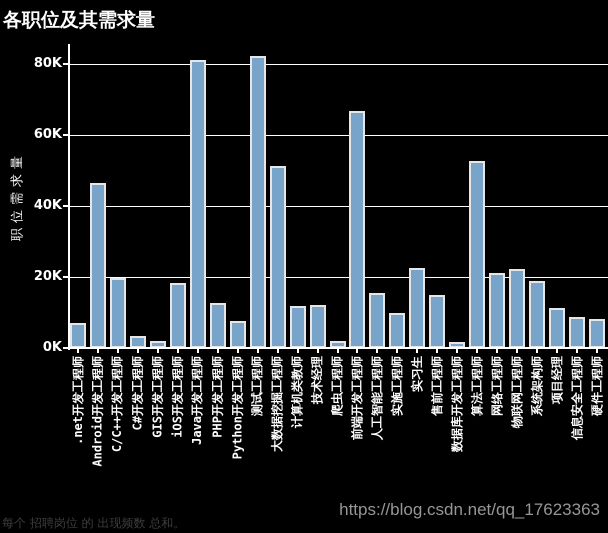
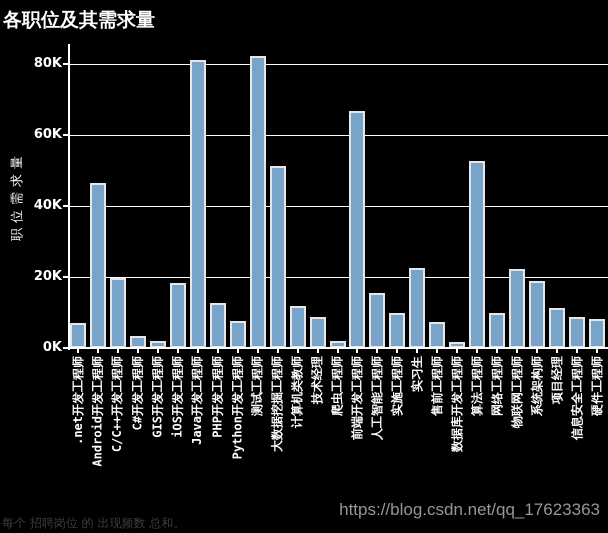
技术经理: 12K -> 9K
售前工程师: 15K -> 7K
网络工程师: 21K -> 10K
